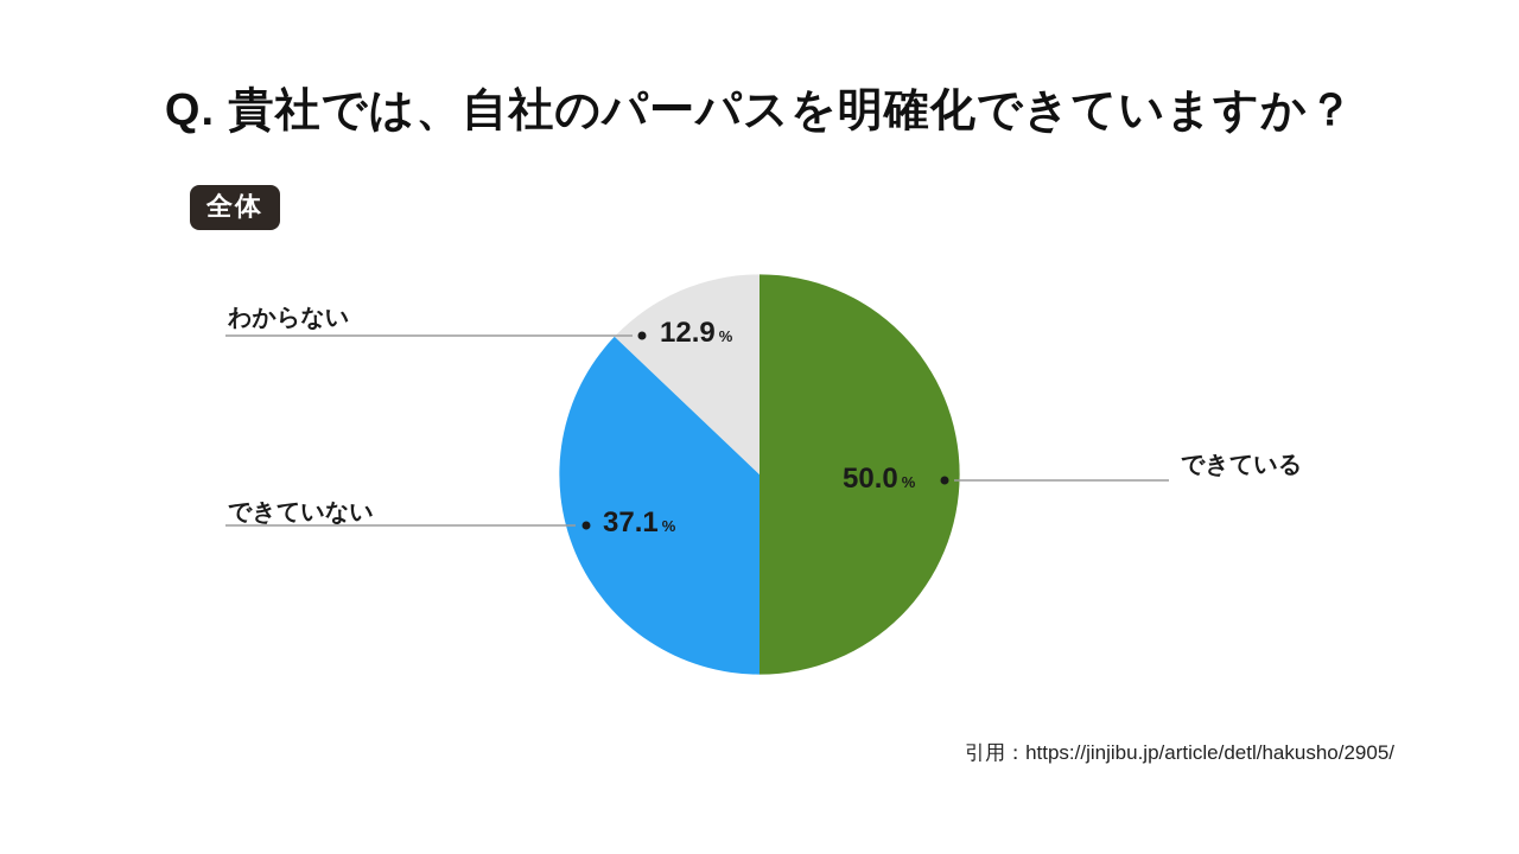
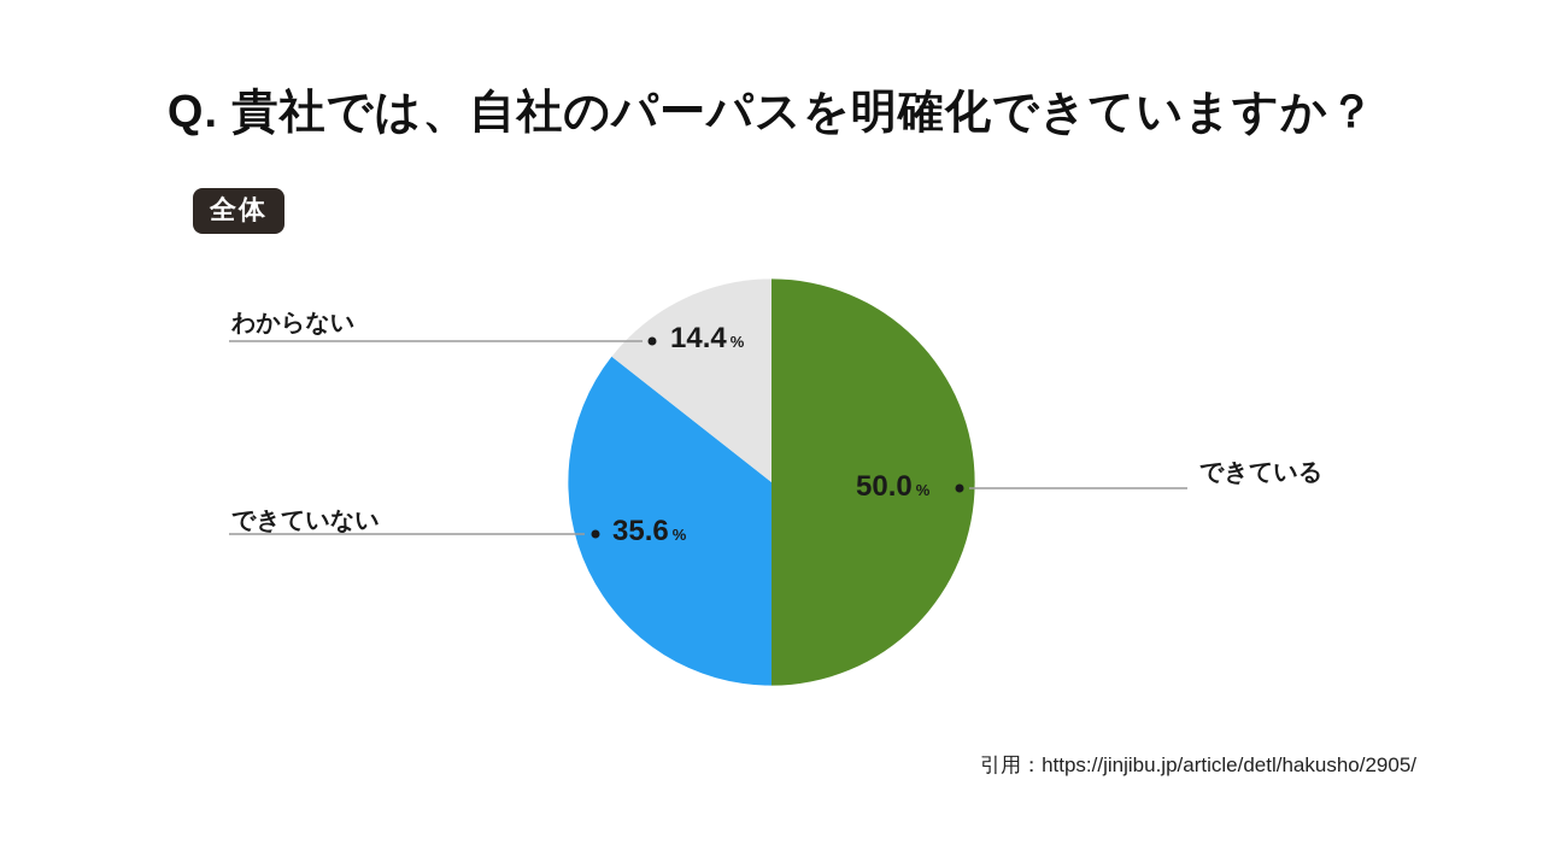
できていない: 37.1 -> 35.6
わからない: 12.9 -> 14.4
